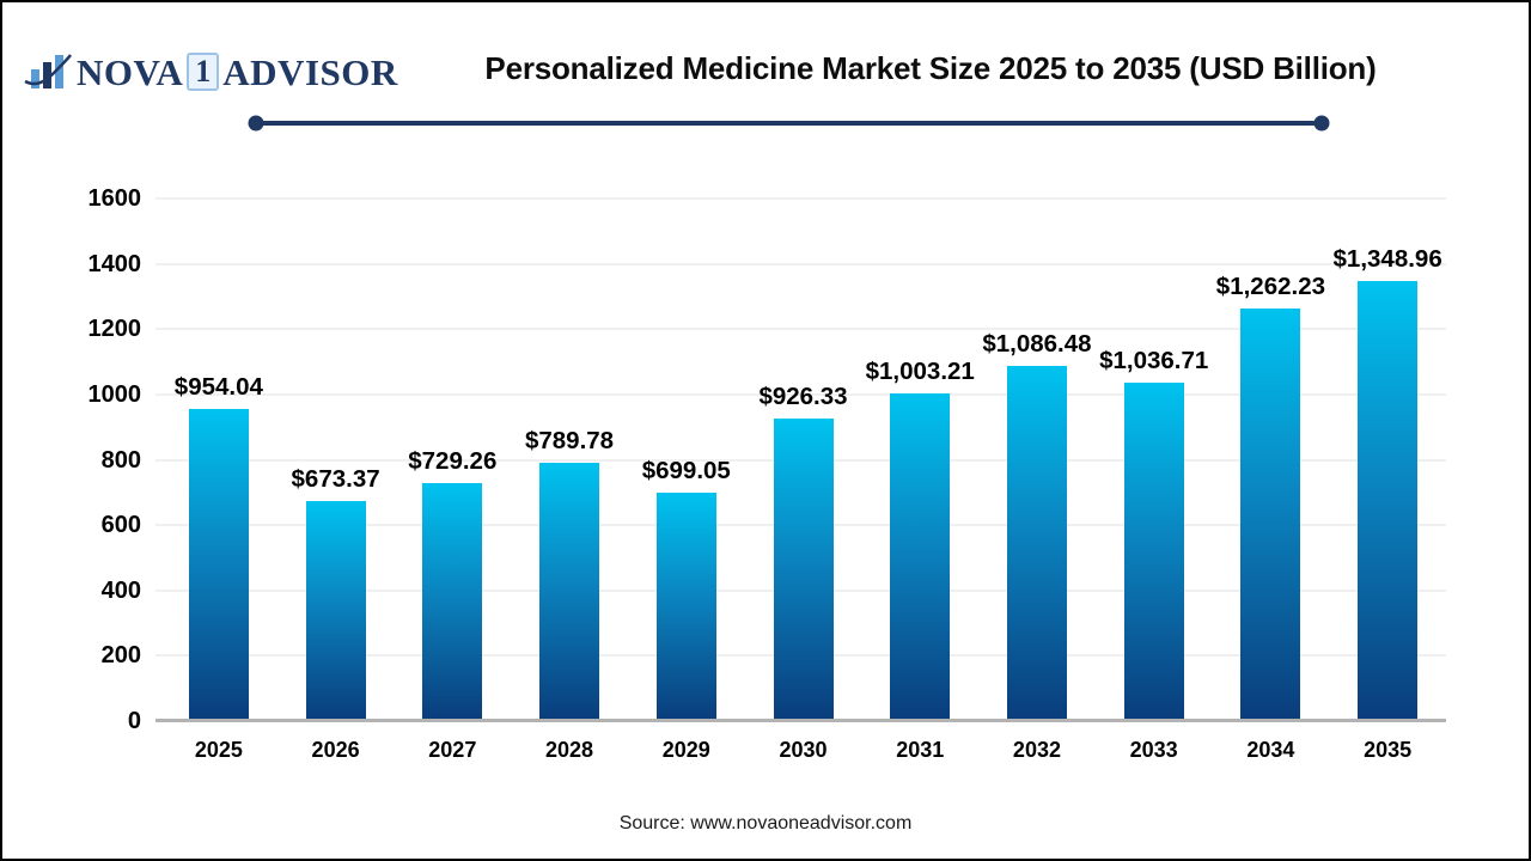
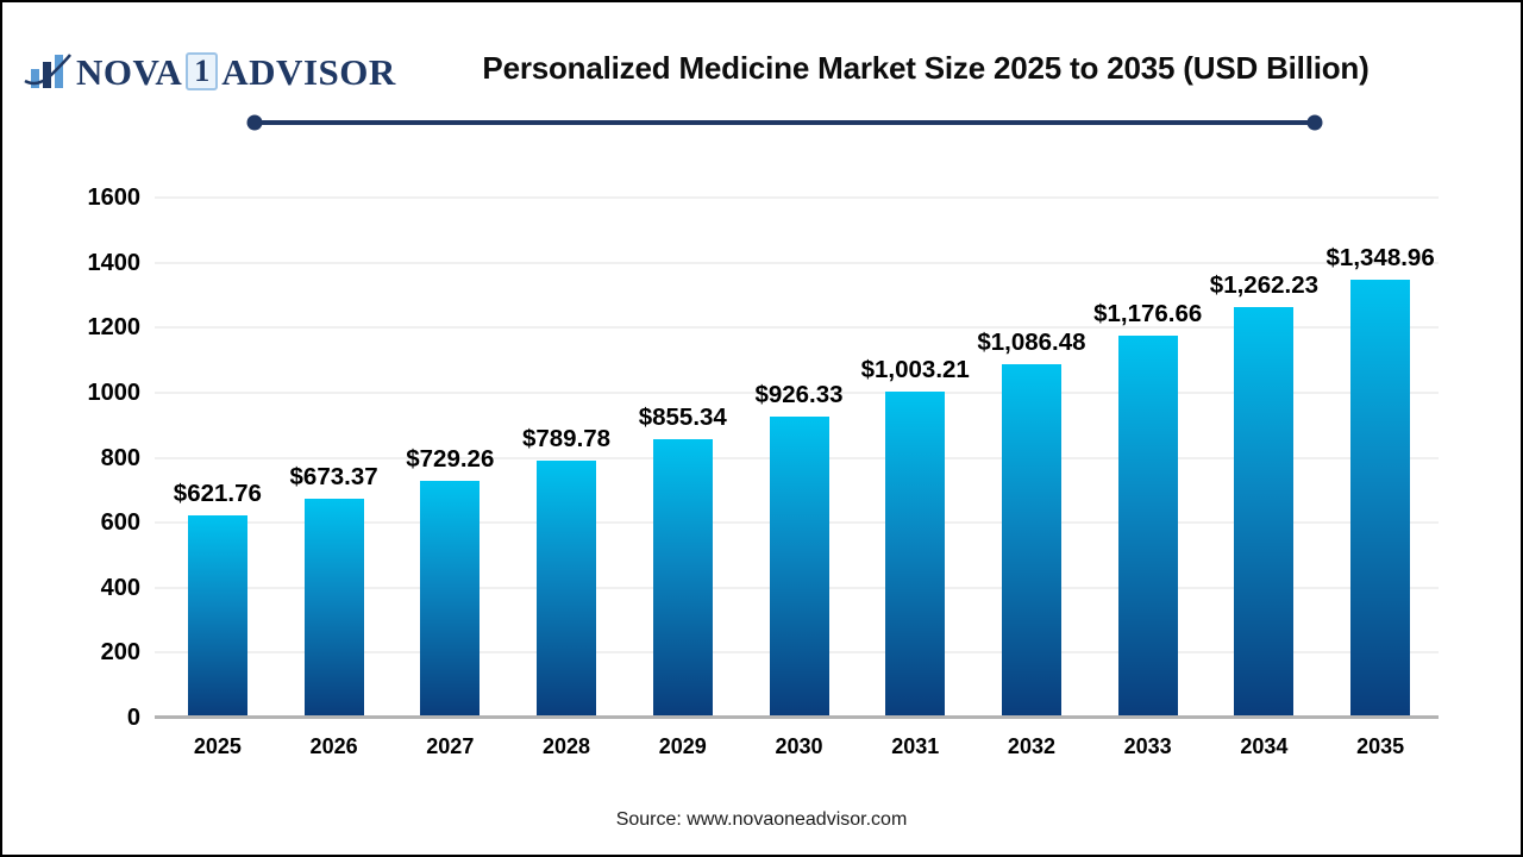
2025: $954.04 -> $621.76
2029: $699.05 -> $855.34
2033: $1,036.71 -> $1,176.66
